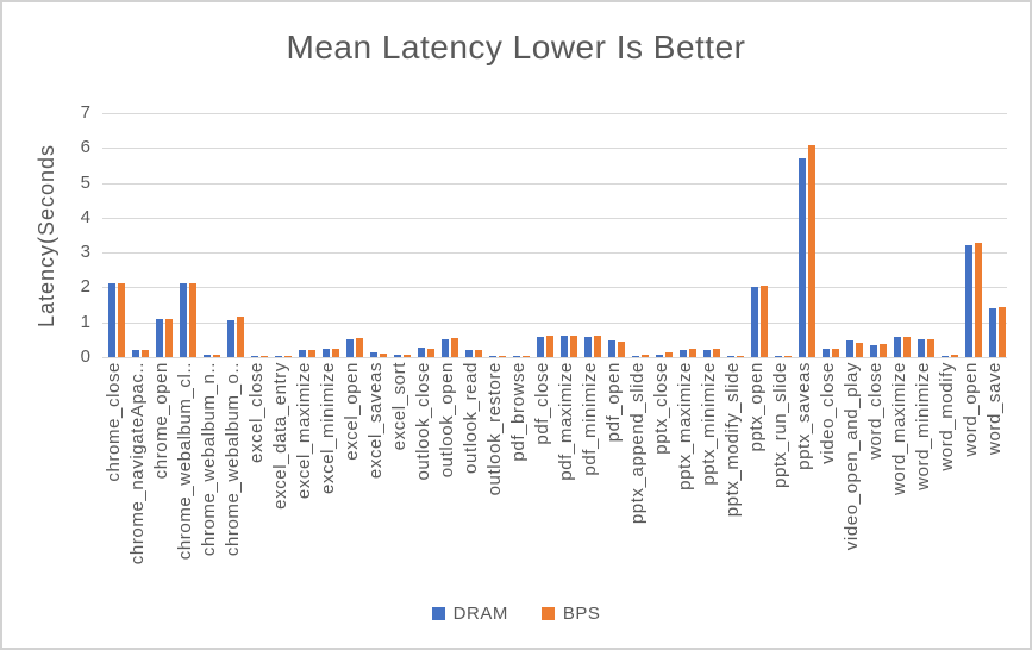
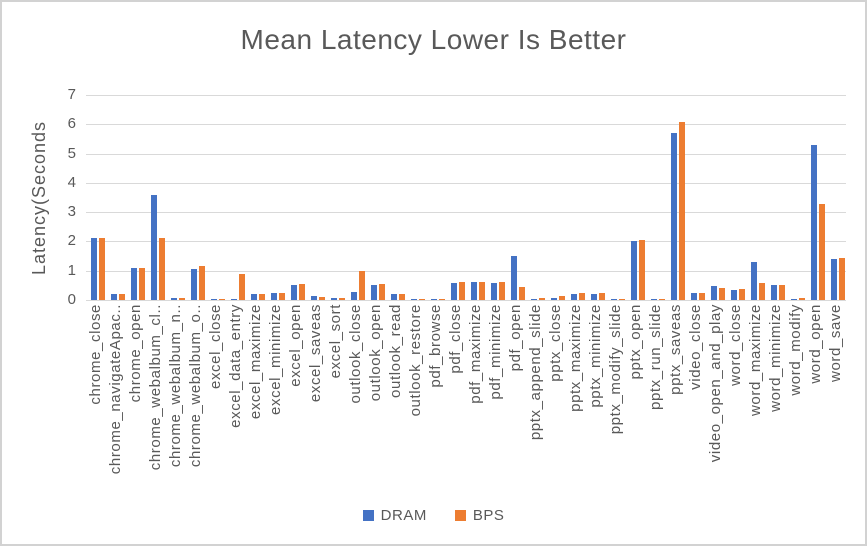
DRAM/chrome_webalbum_cl..: 2.1 -> 3.6
BPS/excel_data_entry: 0.1 -> 0.9
BPS/outlook_close: 0.2 -> 1.0
DRAM/pdf_open: 0.5 -> 1.5
DRAM/word_maximize: 0.6 -> 1.3
DRAM/word_open: 3.2 -> 5.3
